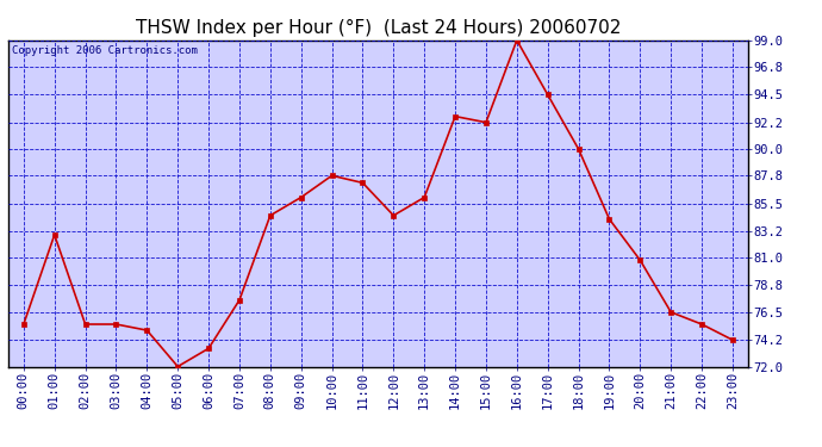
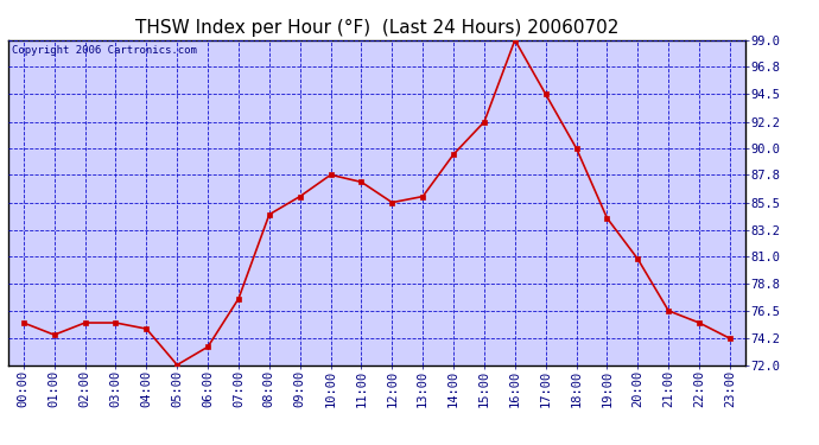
01:00: 82.9 -> 74.5
12:00: 84.5 -> 85.5
14:00: 92.7 -> 89.5
